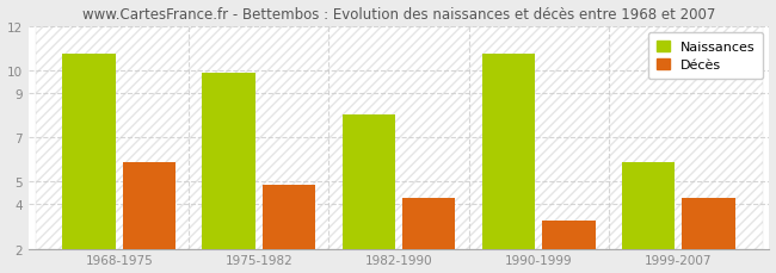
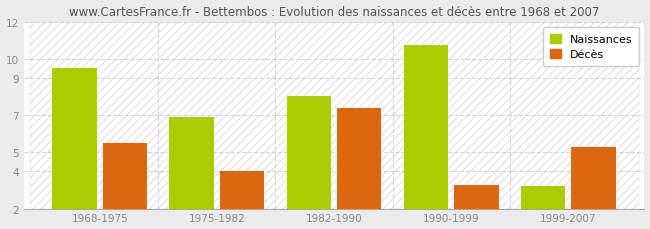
Naissances/1968-1975: 10.8 -> 9.5
Décès/1968-1975: 5.9 -> 5.5
Naissances/1975-1982: 9.9 -> 6.9
Décès/1975-1982: 4.9 -> 4.0
Décès/1982-1990: 4.2 -> 7.4
Naissances/1999-2007: 5.9 -> 3.2
Décès/1999-2007: 4.2 -> 5.3
